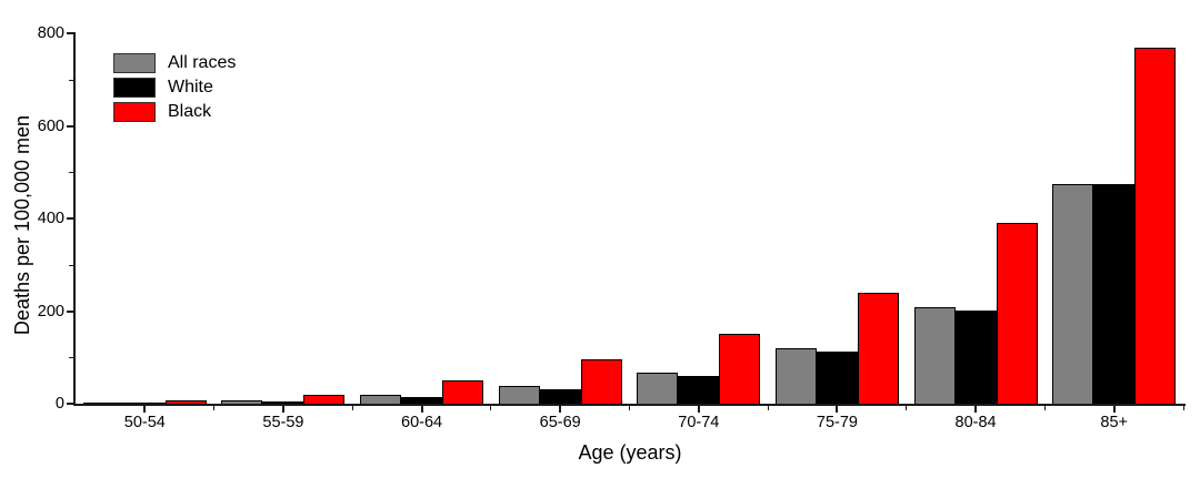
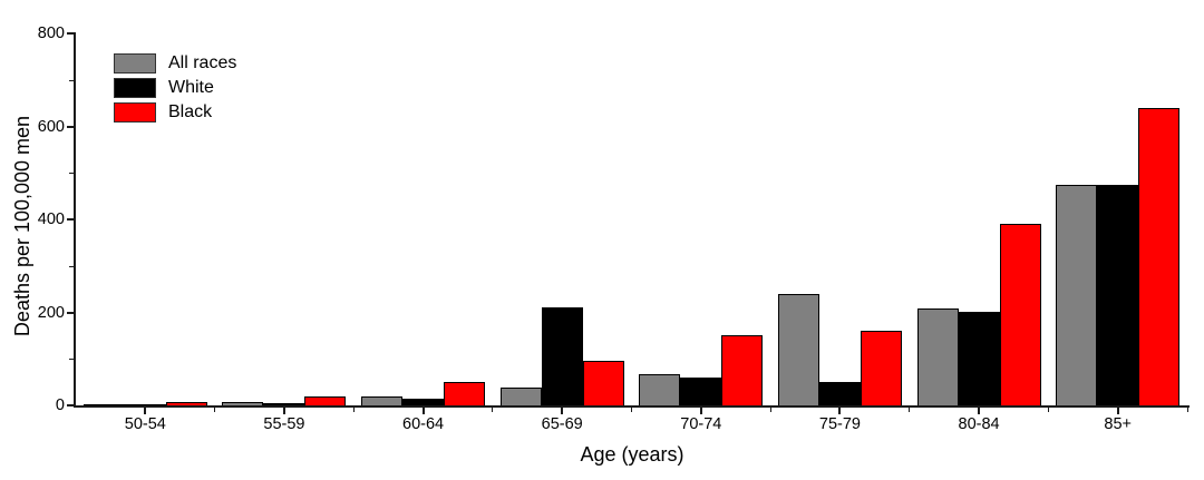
White/65-69: 30 -> 210
All races/75-79: 120 -> 240
White/75-79: 110 -> 50
Black/75-79: 240 -> 160
Black/85+: 770 -> 640
